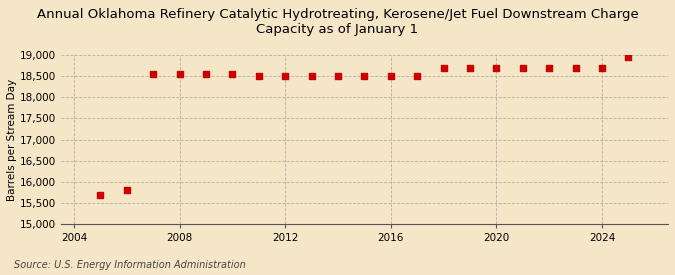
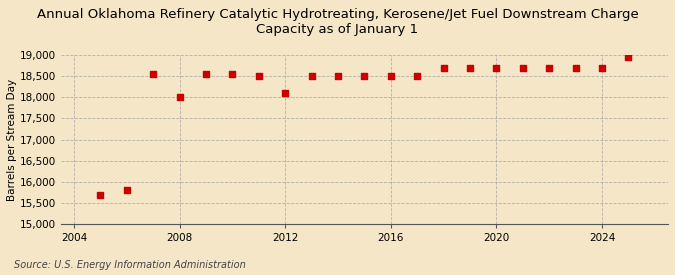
2008: 18,550 -> 18,000
2012: 18,500 -> 18,100
